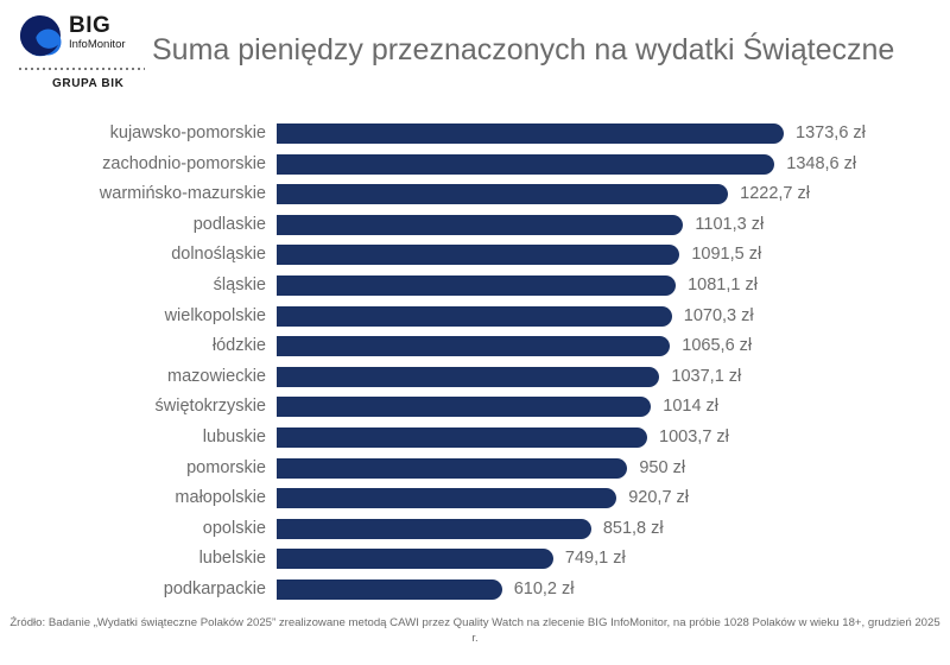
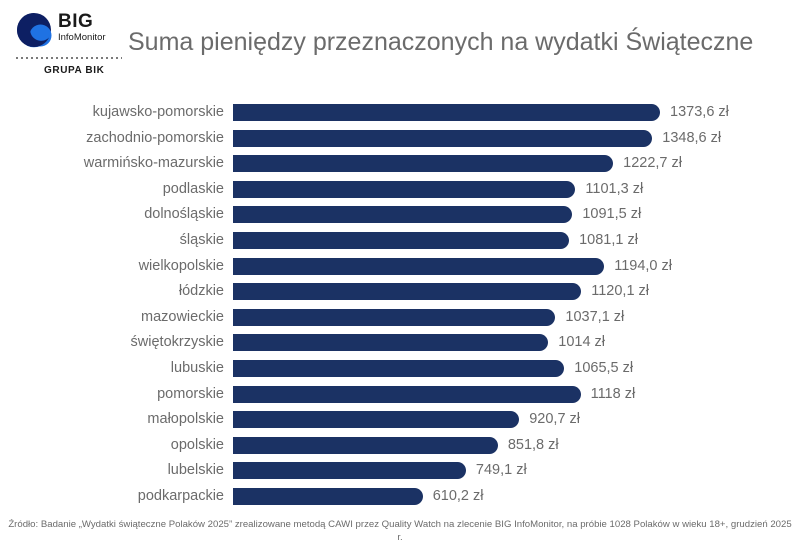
wielkopolskie: 1070,3 -> 1194,0
łódzkie: 1065,6 -> 1120,1
lubuskie: 1003,7 -> 1065,5
pomorskie: 950 -> 1118
